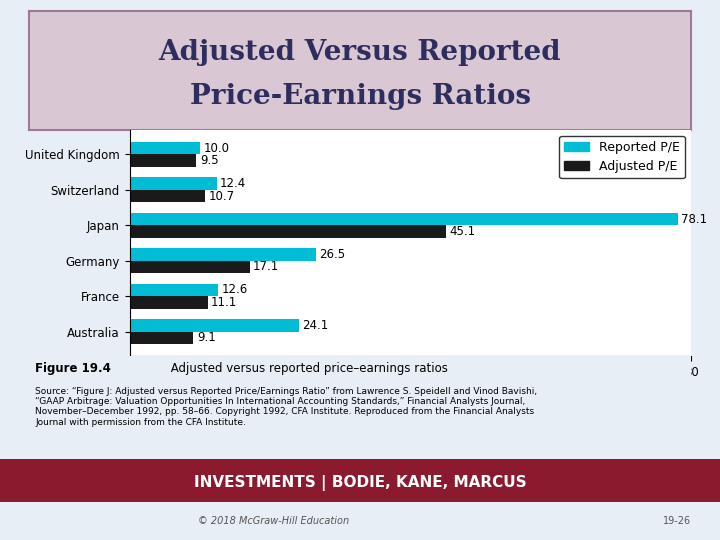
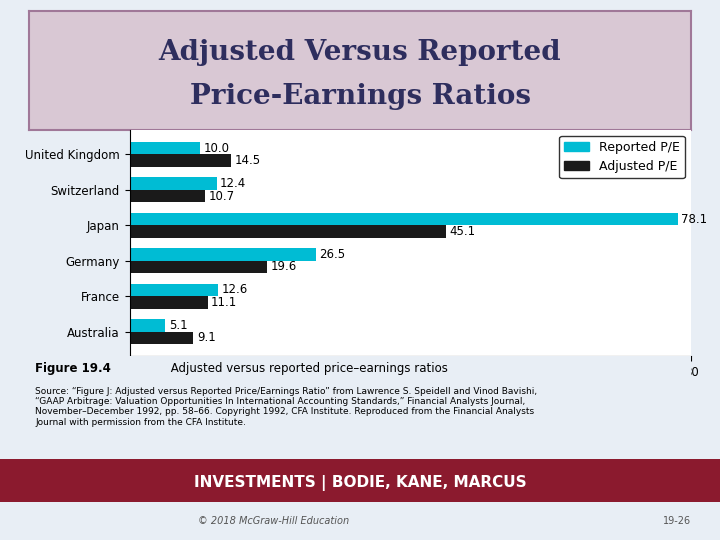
Adjusted P/E/United Kingdom: 9.5 -> 14.5
Adjusted P/E/Germany: 17.1 -> 19.6
Reported P/E/Australia: 24.1 -> 5.1
